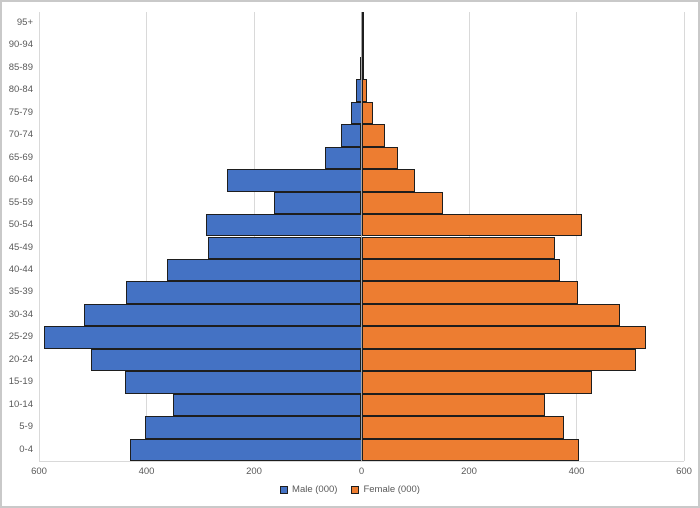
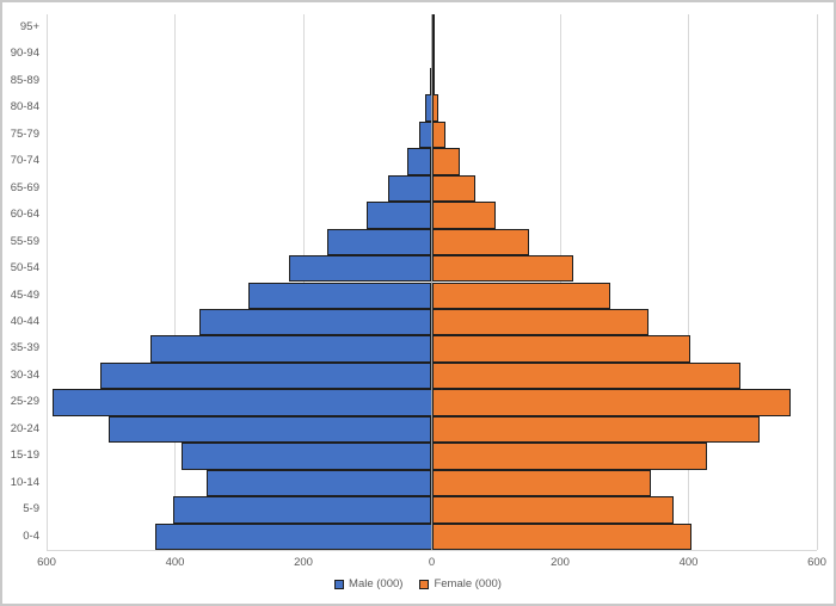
Male (000)/60-64: 250 -> 100
Male (000)/50-54: 290 -> 220
Female (000)/50-54: 410 -> 220
Female (000)/45-49: 360 -> 280
Female (000)/40-44: 370 -> 340
Female (000)/25-29: 530 -> 560
Male (000)/15-19: 440 -> 390
